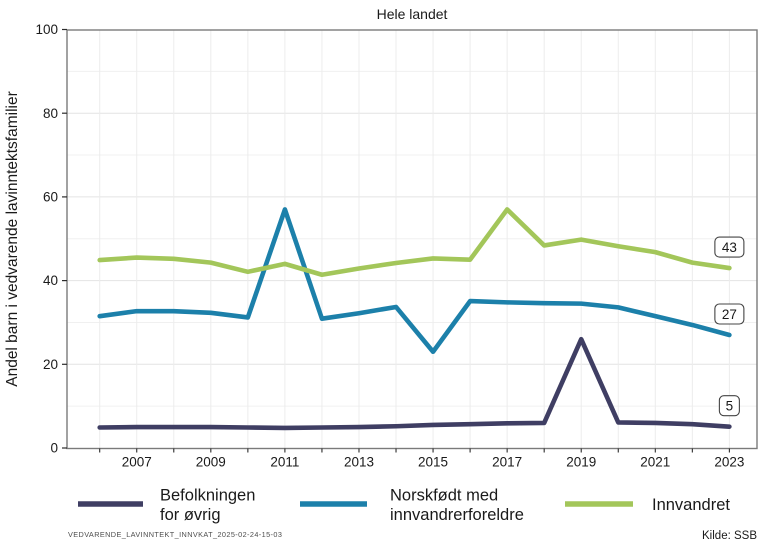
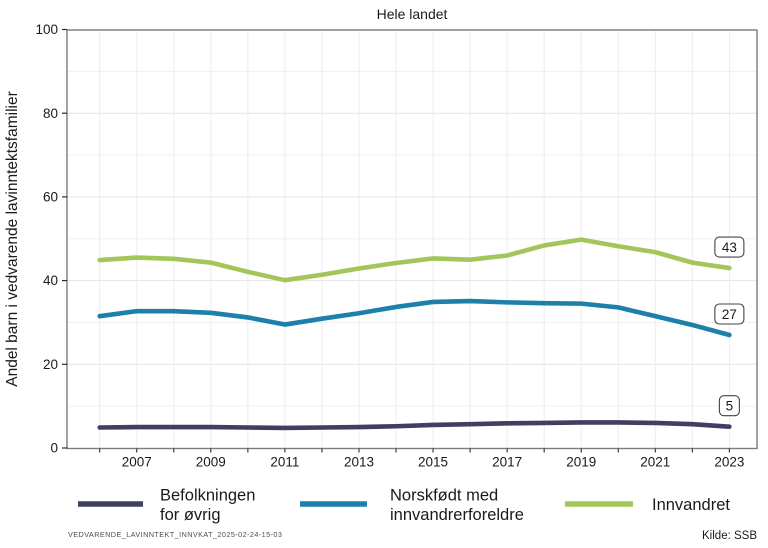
Norskfødt med innvandrerforeldre/2011: 57 -> 30
Innvandret/2011: 44 -> 40
Norskfødt med innvandrerforeldre/2015: 23 -> 35
Innvandret/2017: 57 -> 46
Befolkningen for øvrig/2019: 26 -> 6
